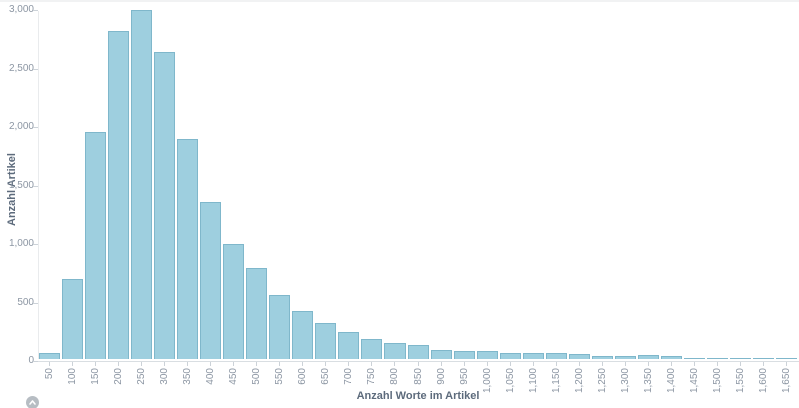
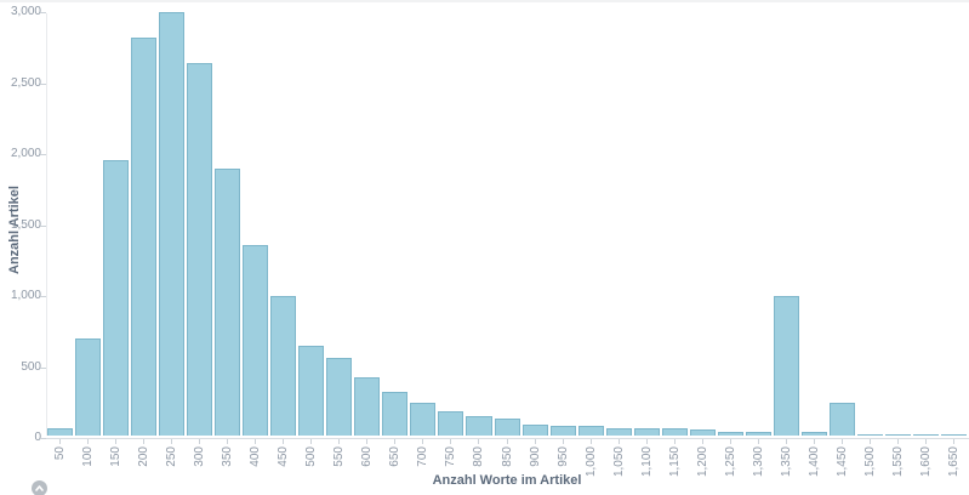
500: 780 -> 630
1,350: 30 -> 980
1,450: 10 -> 230
